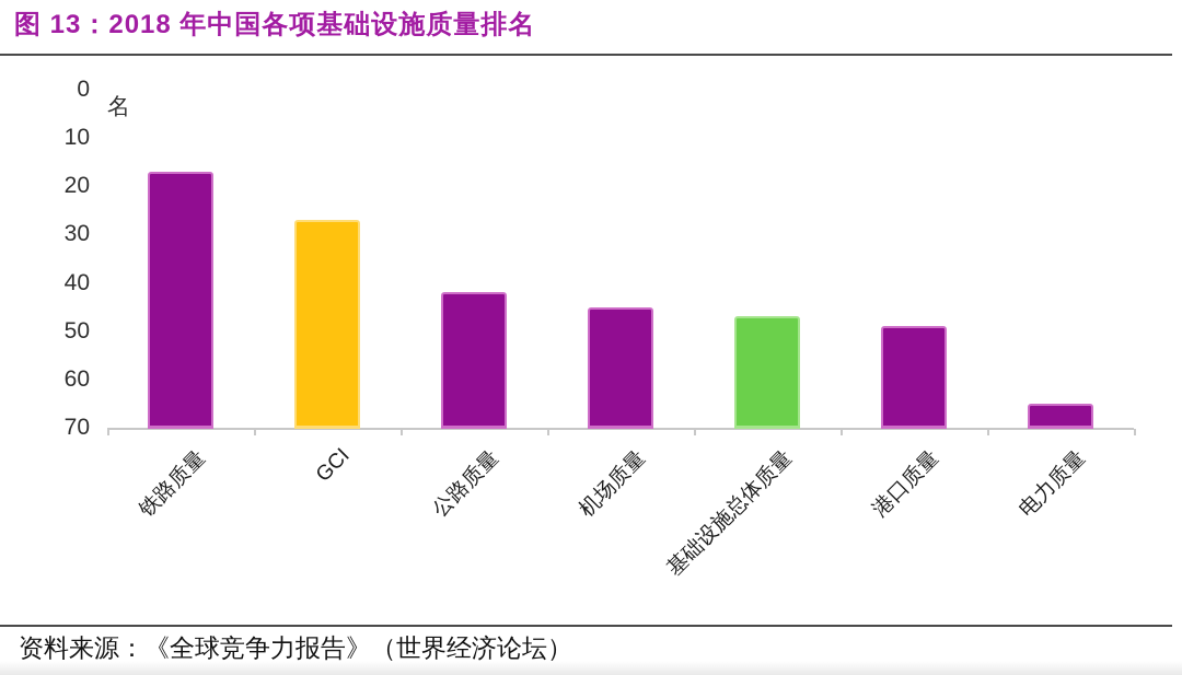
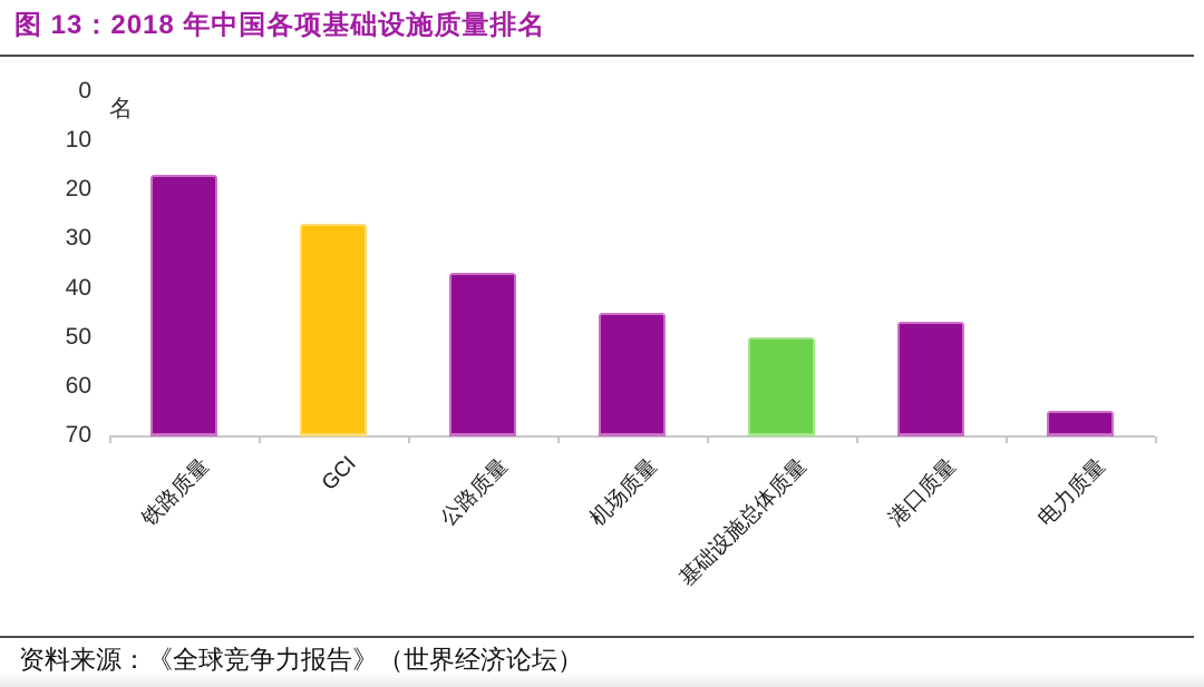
公路质量: 42 -> 37
基础设施总体质量: 47 -> 50
港口质量: 49 -> 47
